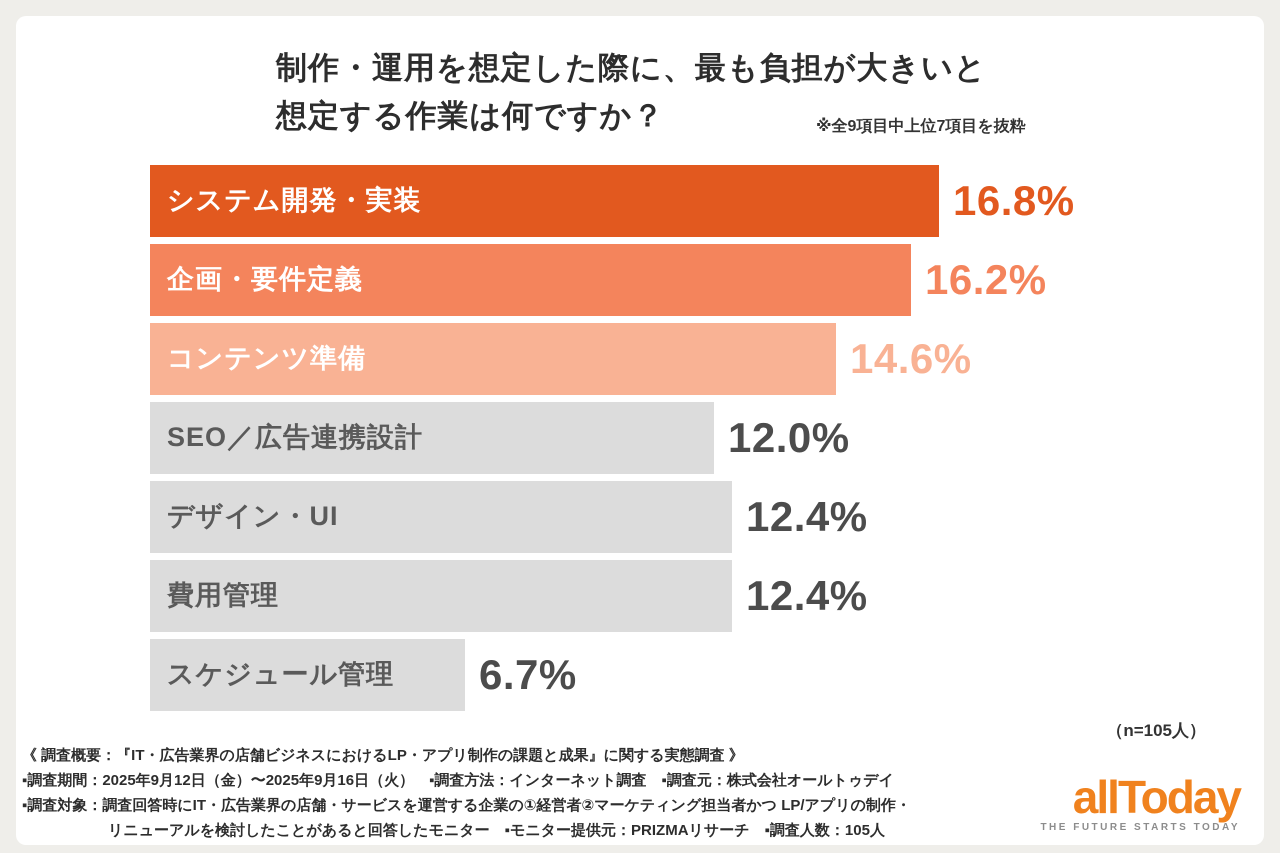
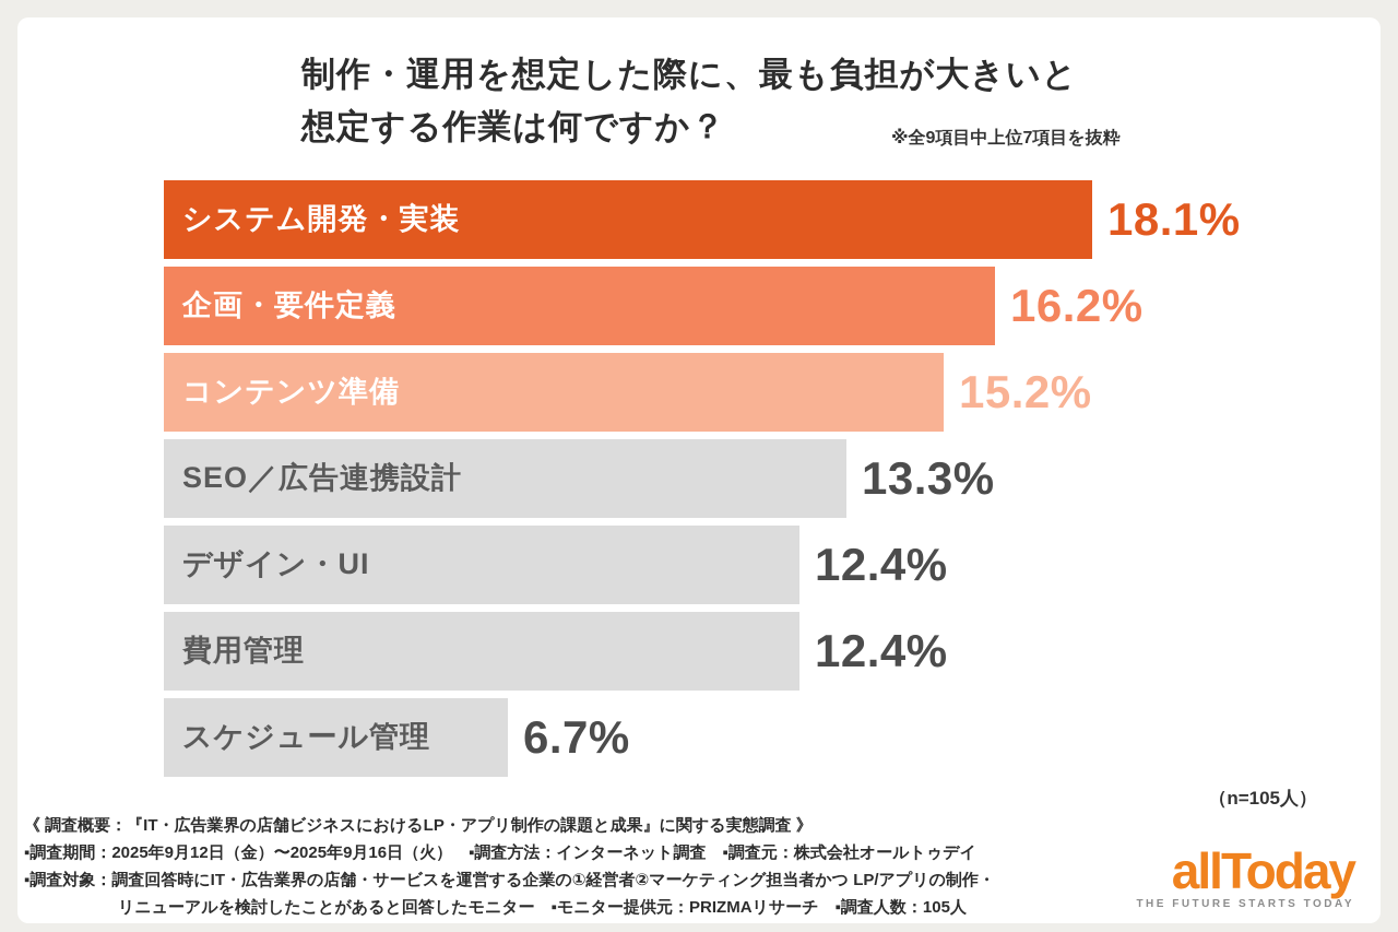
システム開発・実装: 16.8% -> 18.1%
コンテンツ準備: 14.6% -> 15.2%
SEO／広告連携設計: 12.0% -> 13.3%
